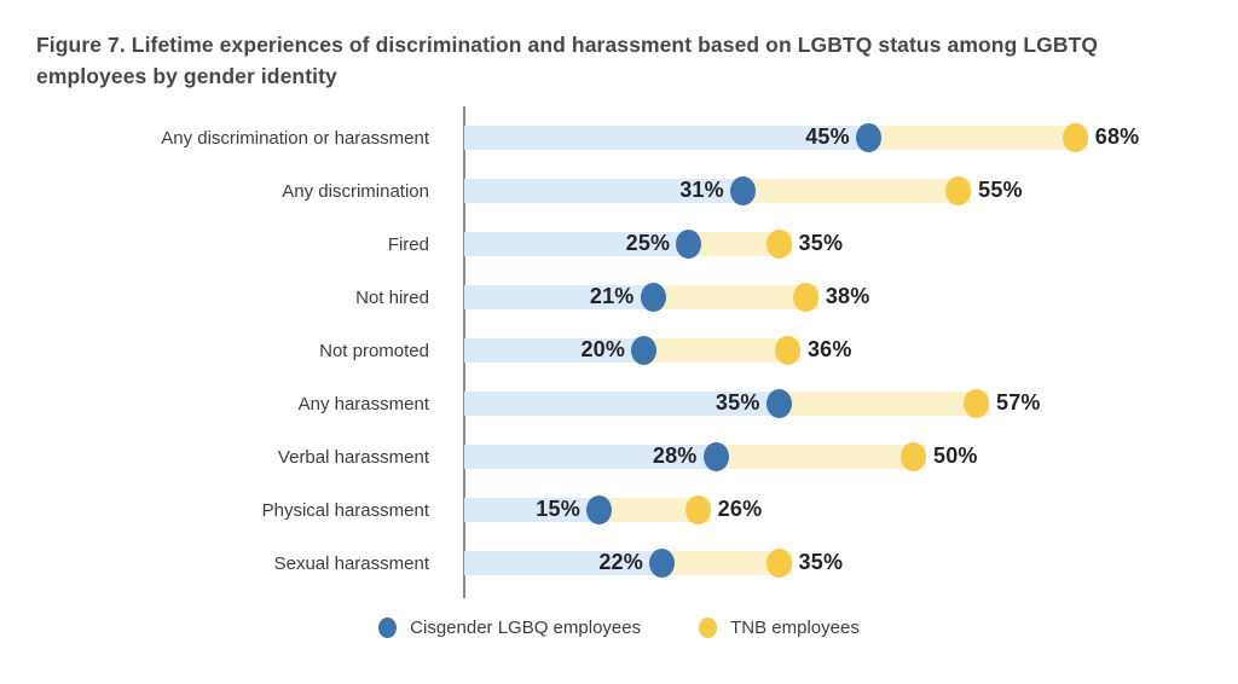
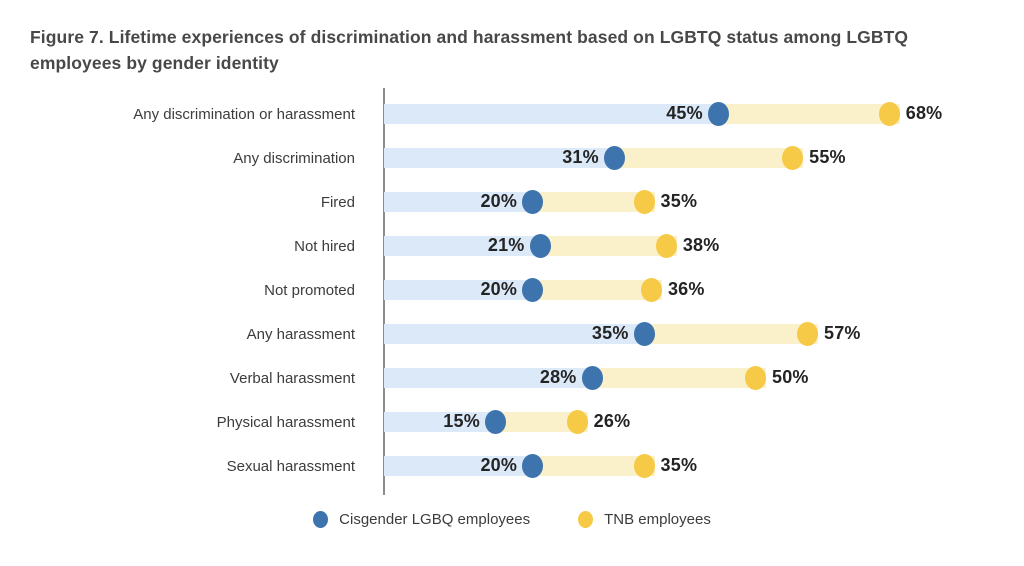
Cisgender LGBQ employees/Fired: 25% -> 20%
Cisgender LGBQ employees/Sexual harassment: 22% -> 20%
